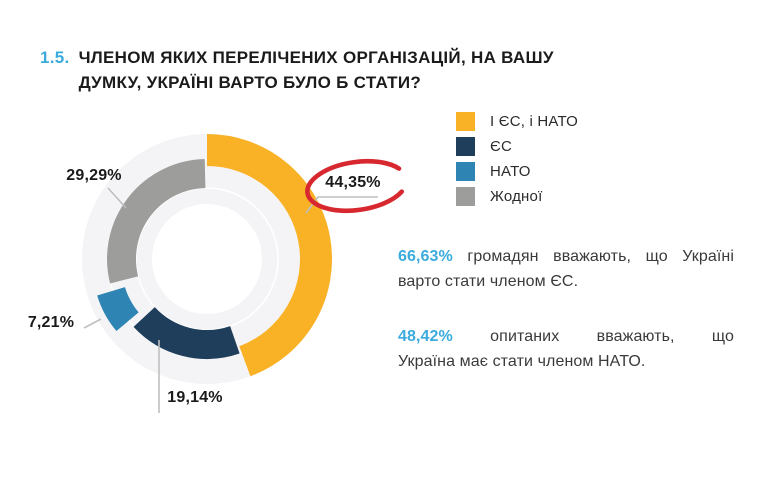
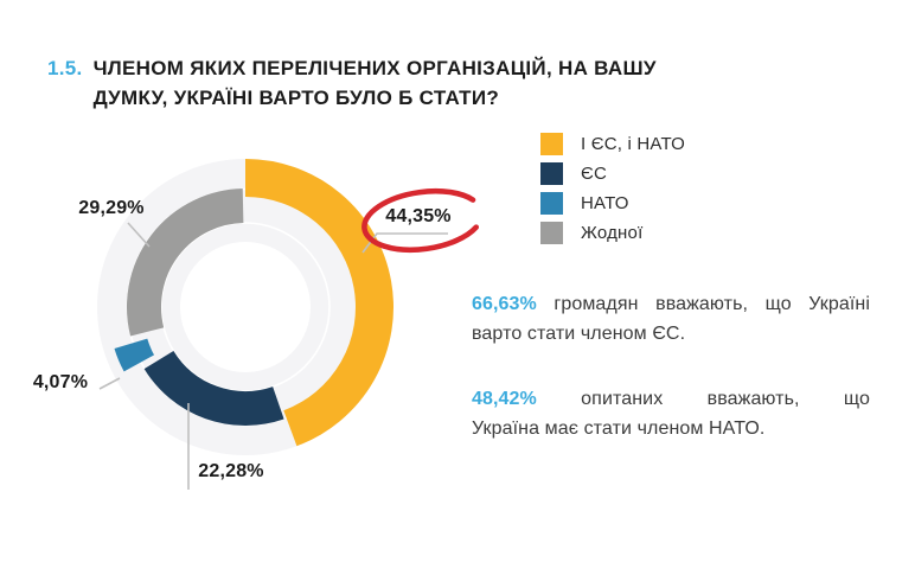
ЄС: 19,14% -> 22,28%
НАТО: 7,21% -> 4,07%
